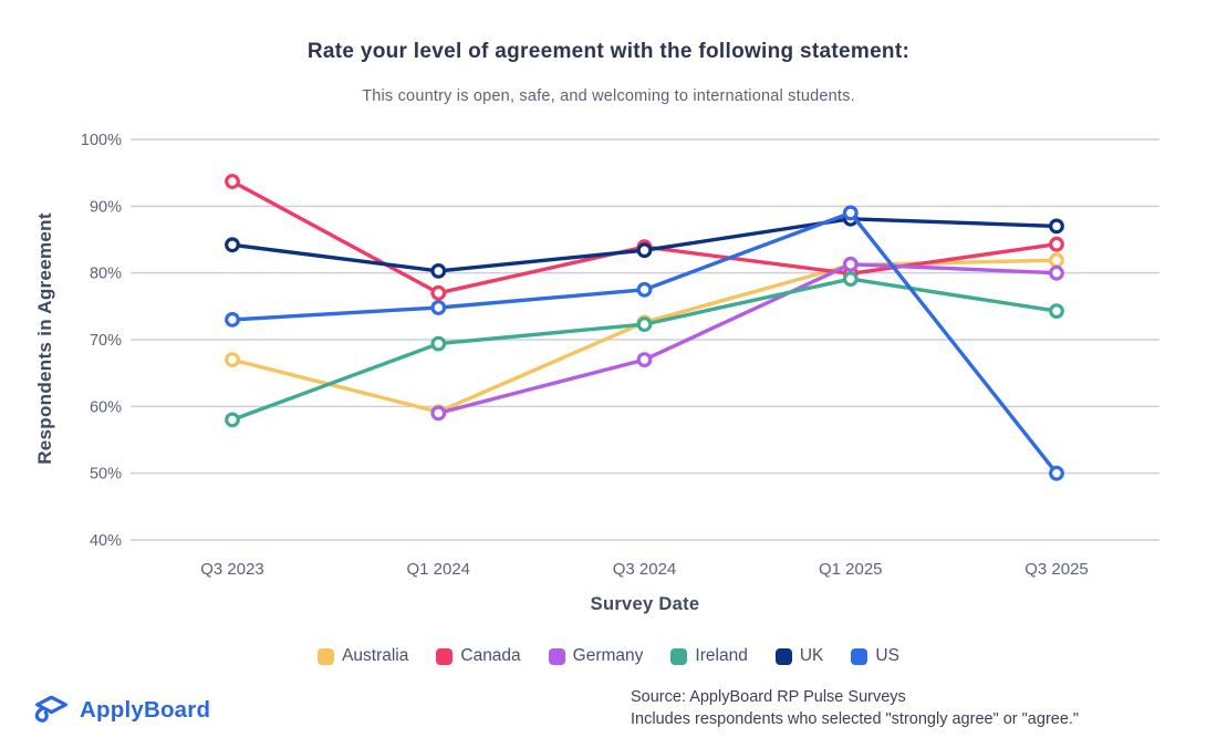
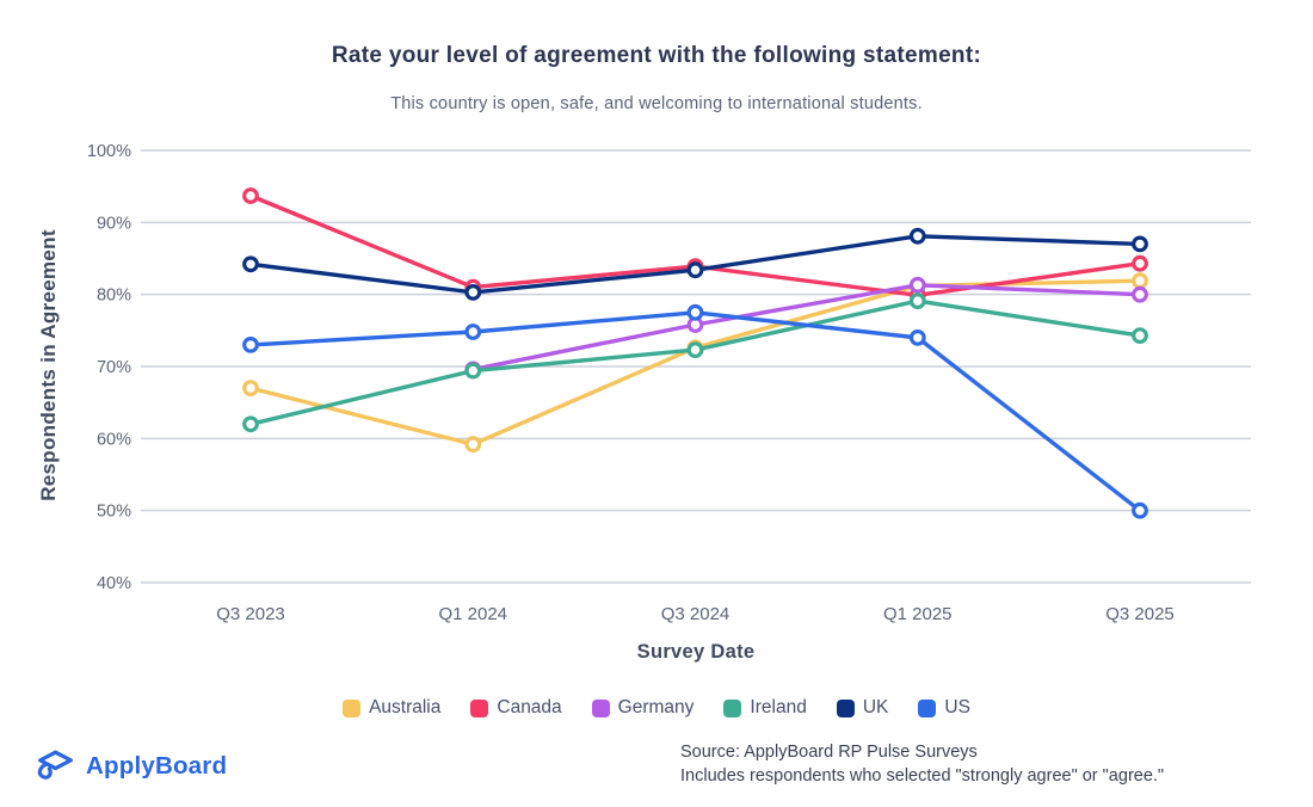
Ireland/Q3 2023: 58% -> 62%
Canada/Q1 2024: 77% -> 81%
Germany/Q1 2024: 59% -> 70%
Germany/Q3 2024: 67% -> 76%
US/Q1 2025: 89% -> 74%
